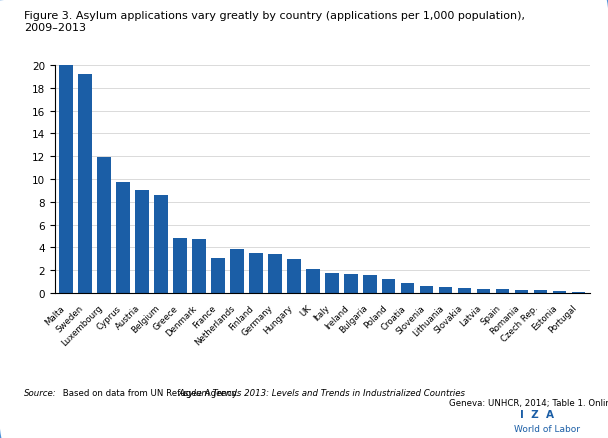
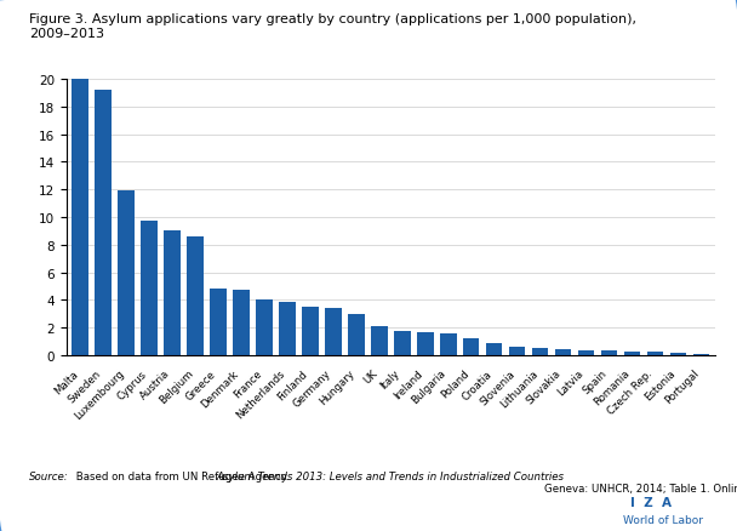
France: 3.1 -> 4.0
